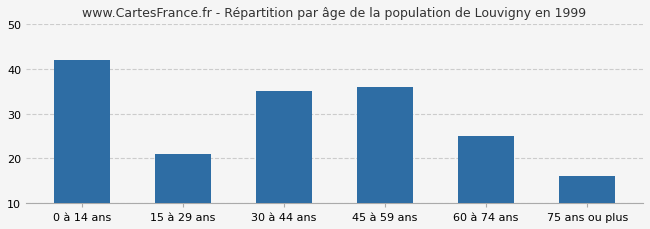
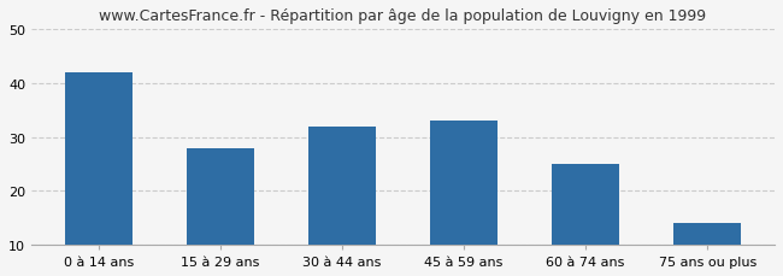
15 à 29 ans: 21 -> 28
30 à 44 ans: 35 -> 32
45 à 59 ans: 36 -> 33
75 ans ou plus: 16 -> 14
